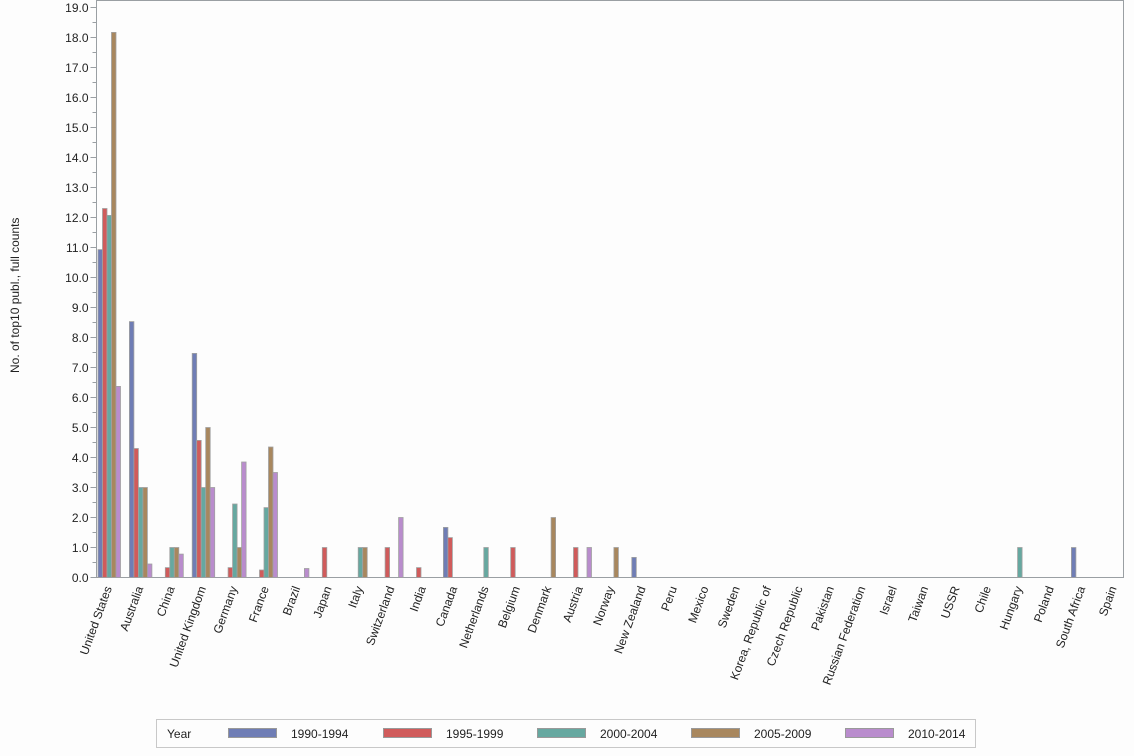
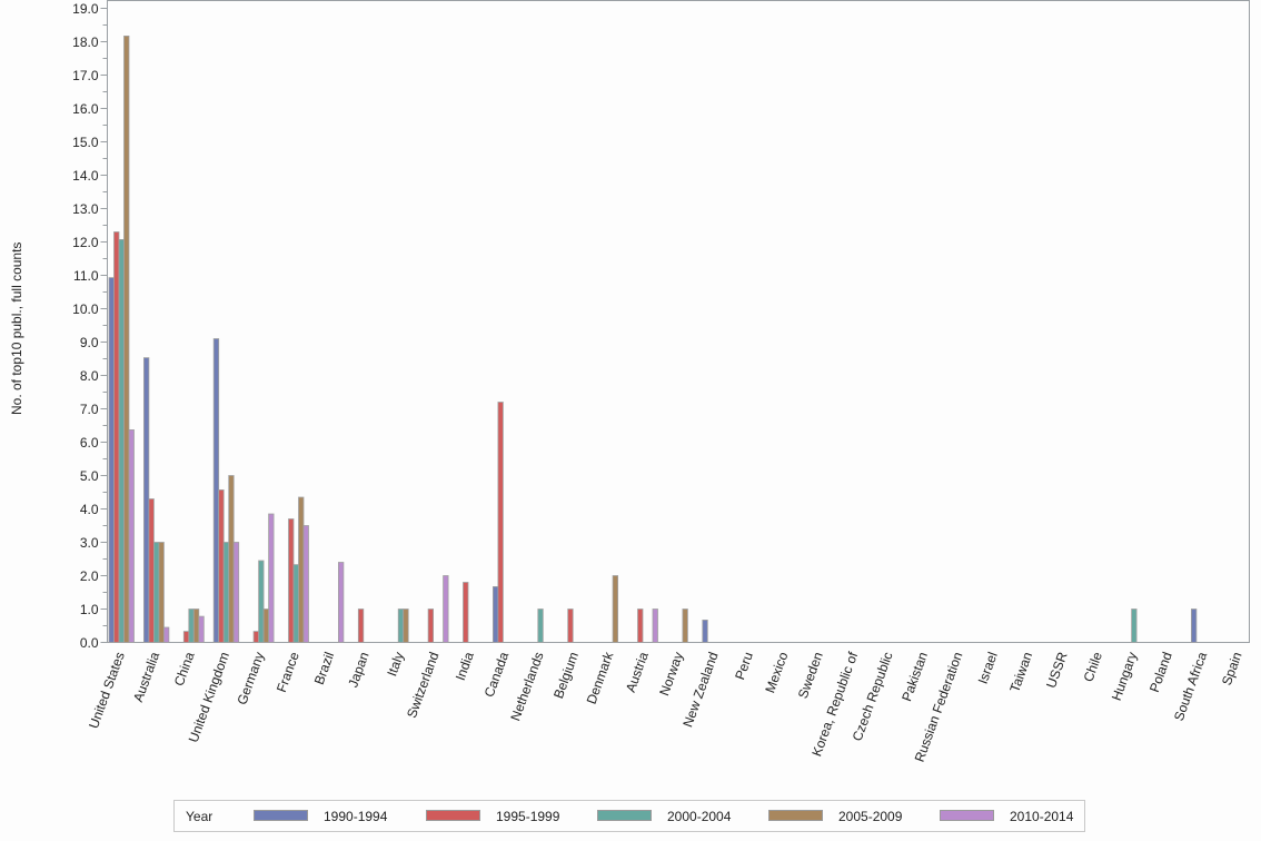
1990-1994/United Kingdom: 7.5 -> 9.1
1995-1999/France: 0.2 -> 3.7
2010-2014/Brazil: 0.3 -> 2.4
1995-1999/India: 0.3 -> 1.8
1995-1999/Canada: 1.3 -> 7.2
